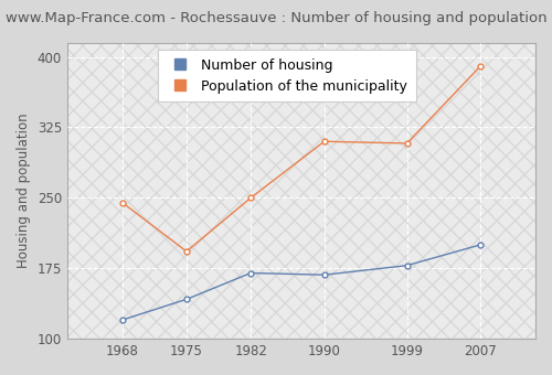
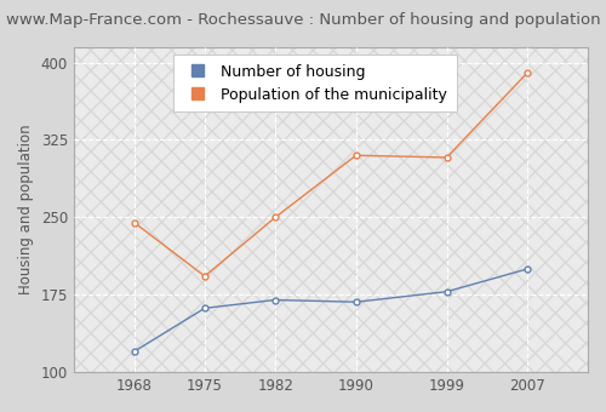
Number of housing/1975: 142 -> 162
